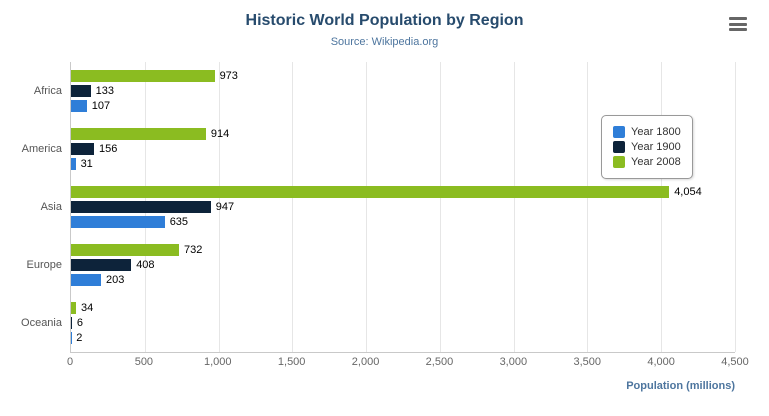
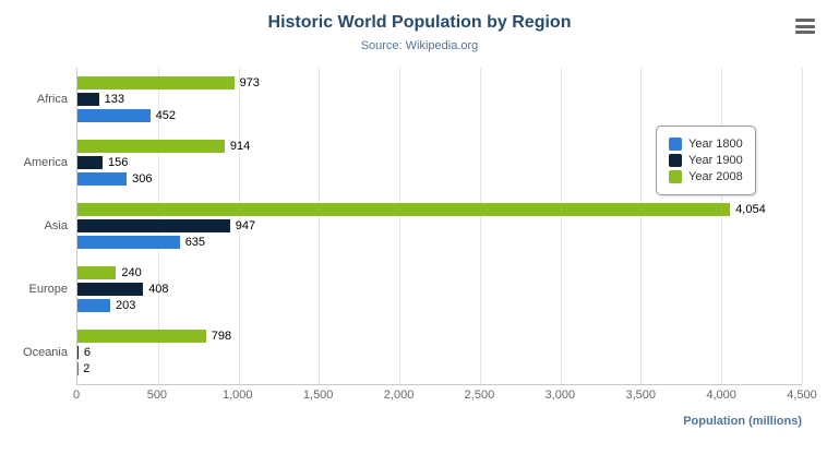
Year 1800/Africa: 107 -> 452
Year 1800/America: 31 -> 306
Year 2008/Europe: 732 -> 240
Year 2008/Oceania: 34 -> 798
